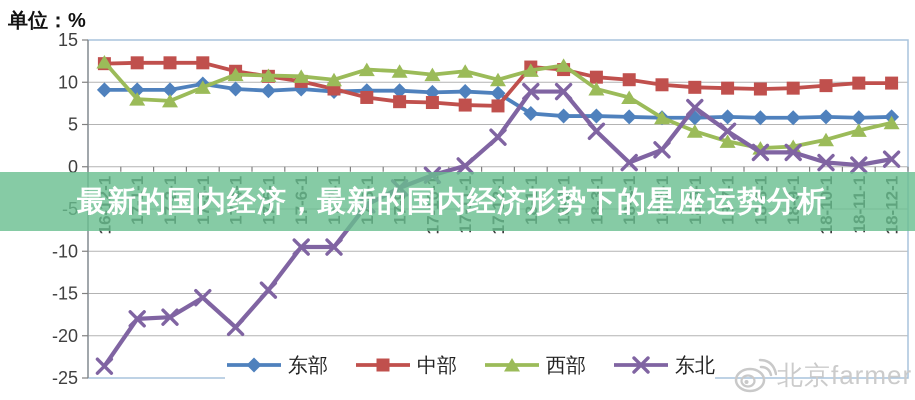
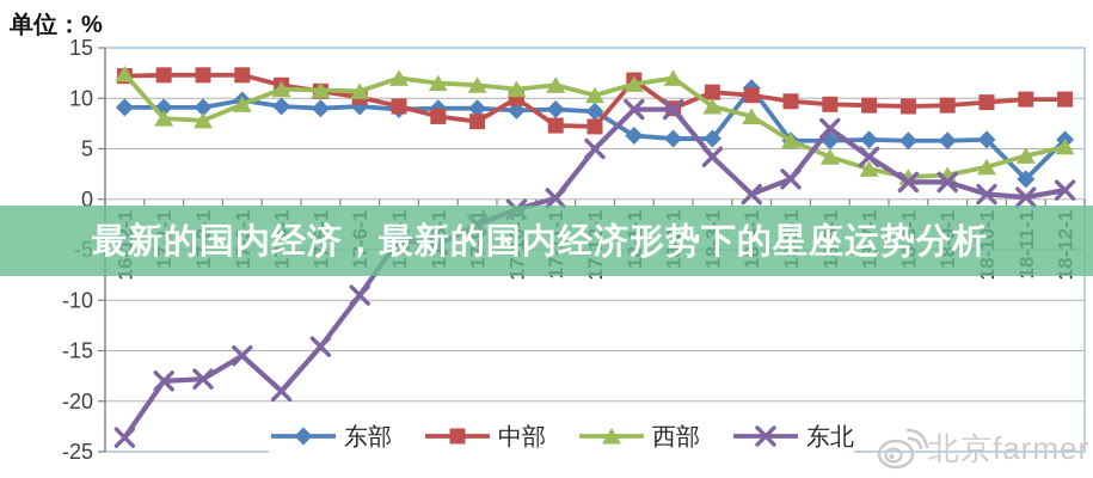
西部/17-7-1: 10 -> 12
东北/17-7-1: -10 -> -4
中部/17-10-1: 8 -> 10
东北/17-12-1: 4 -> 5
中部/18-2-1: 12 -> 9
东部/18-4-1: 6 -> 11
东部/18-11-1: 6 -> 2
